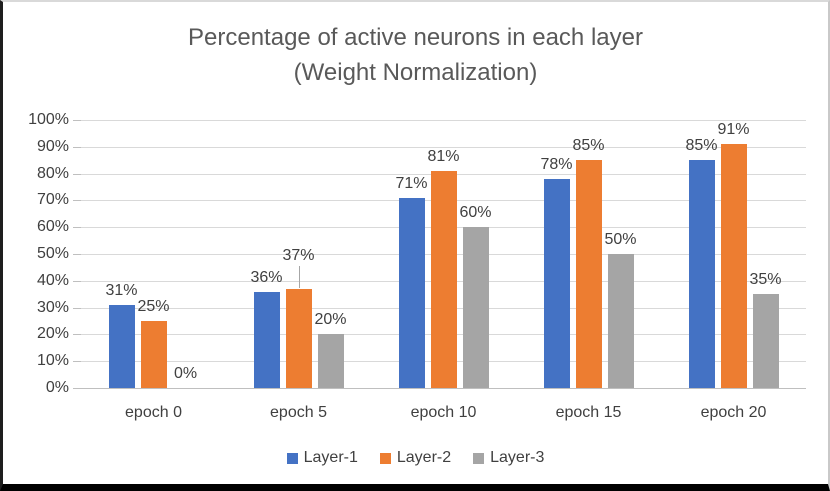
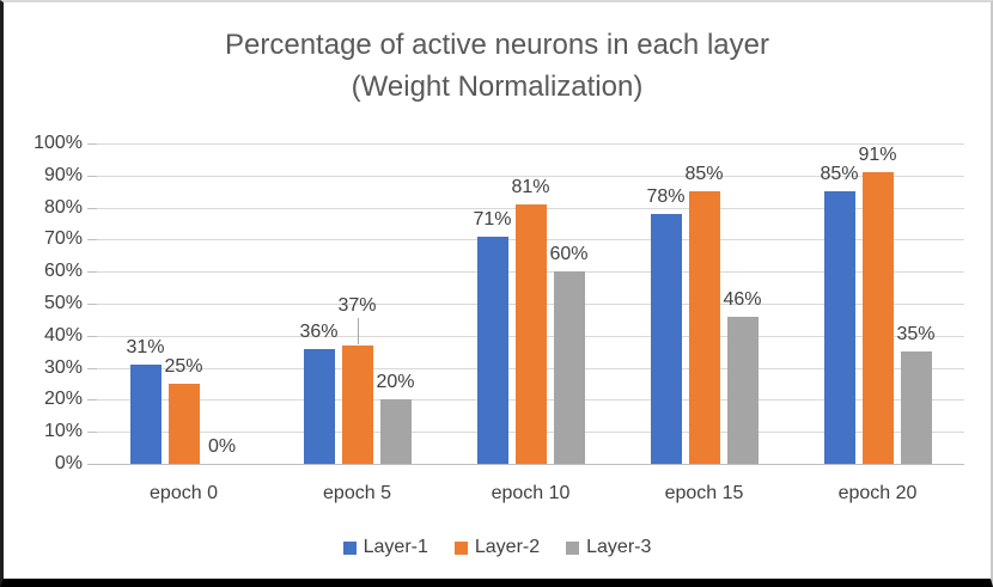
Layer-3/epoch 15: 50% -> 46%
